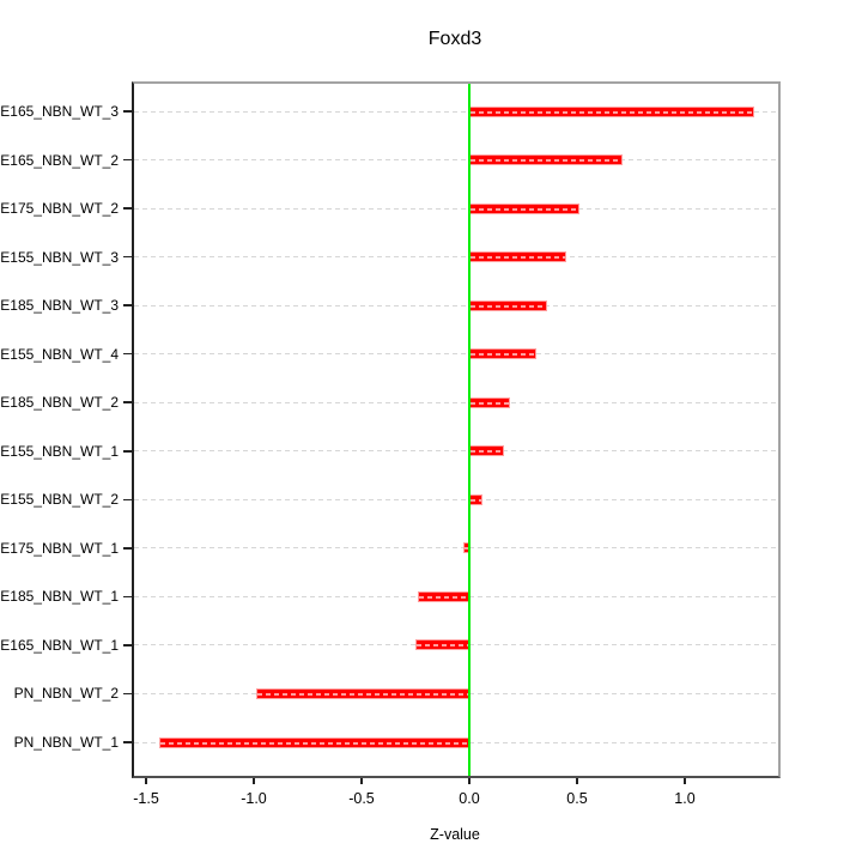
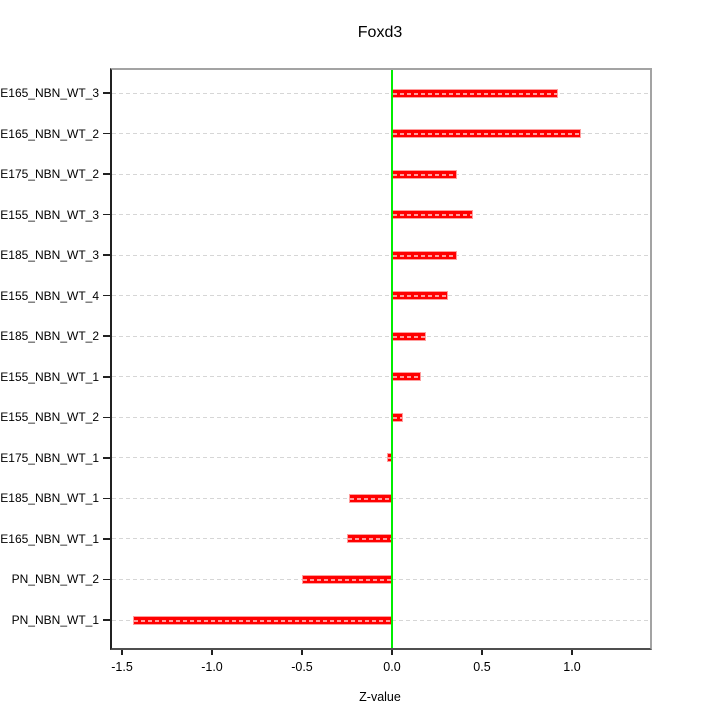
E165_NBN_WT_3: 1.32 -> 0.92
E165_NBN_WT_2: 0.71 -> 1.05
E175_NBN_WT_2: 0.51 -> 0.36
PN_NBN_WT_2: -0.99 -> -0.50
